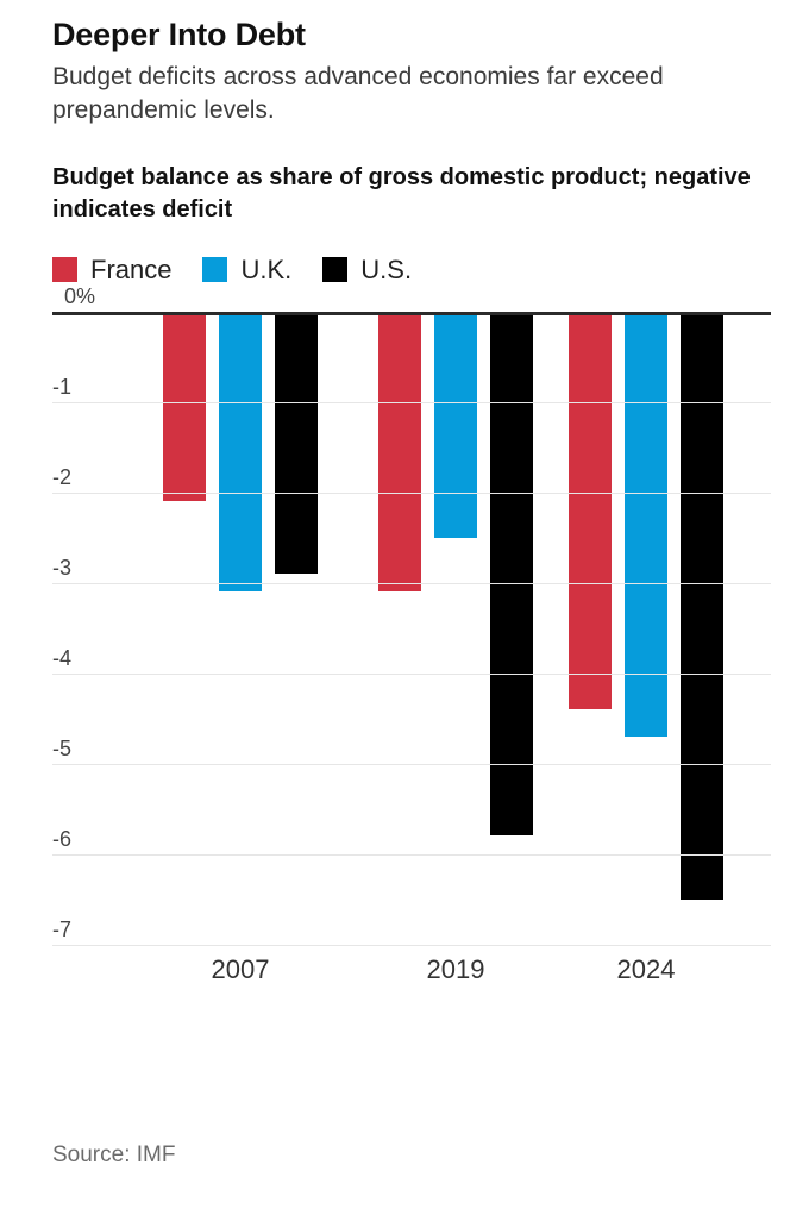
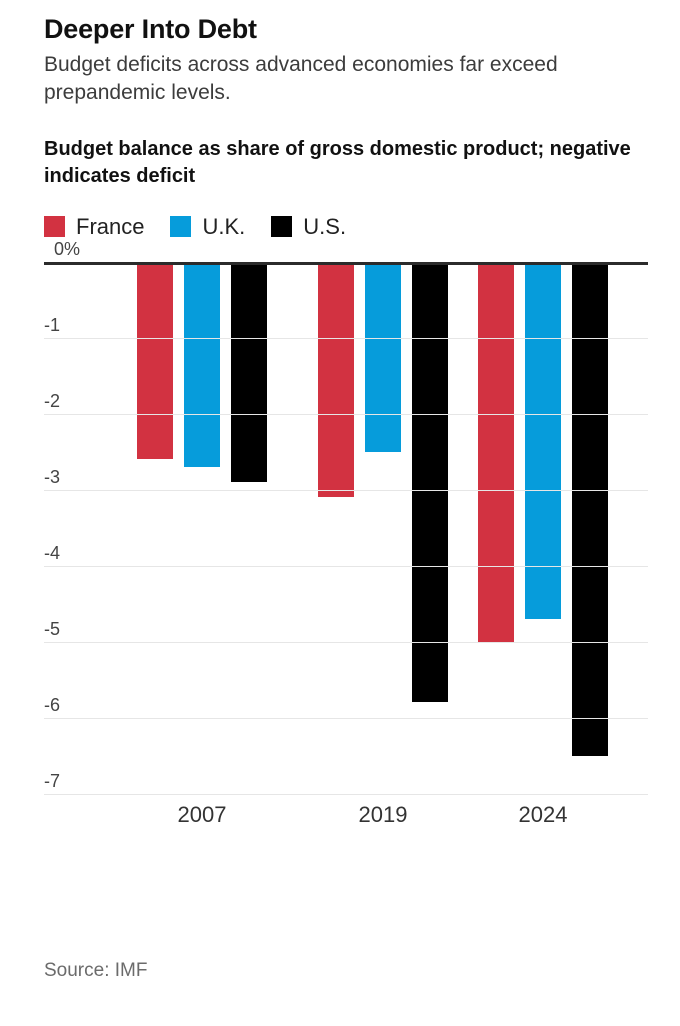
France/2007: -2.1 -> -2.6
U.K./2007: -3.1 -> -2.7
France/2024: -4.4 -> -5.0
